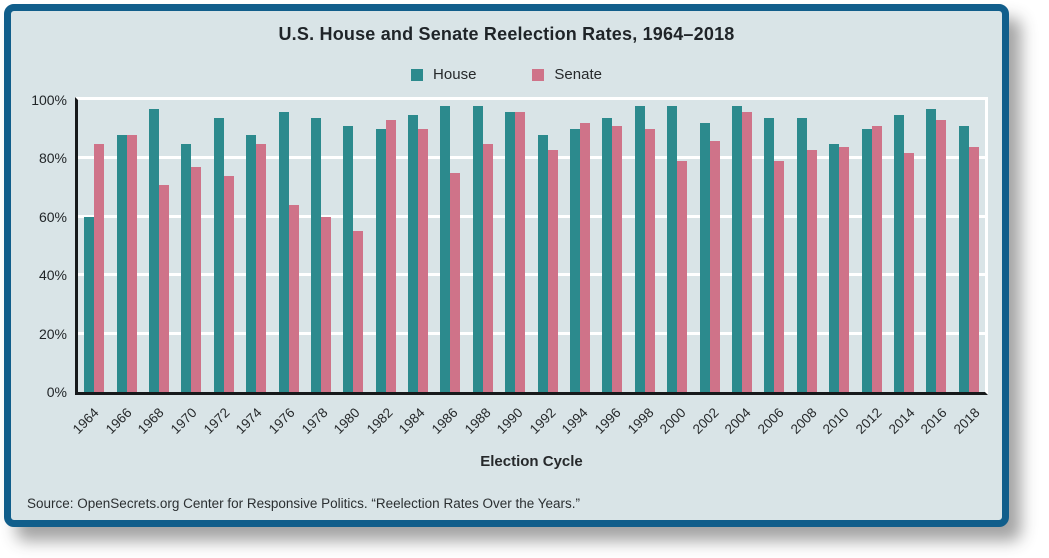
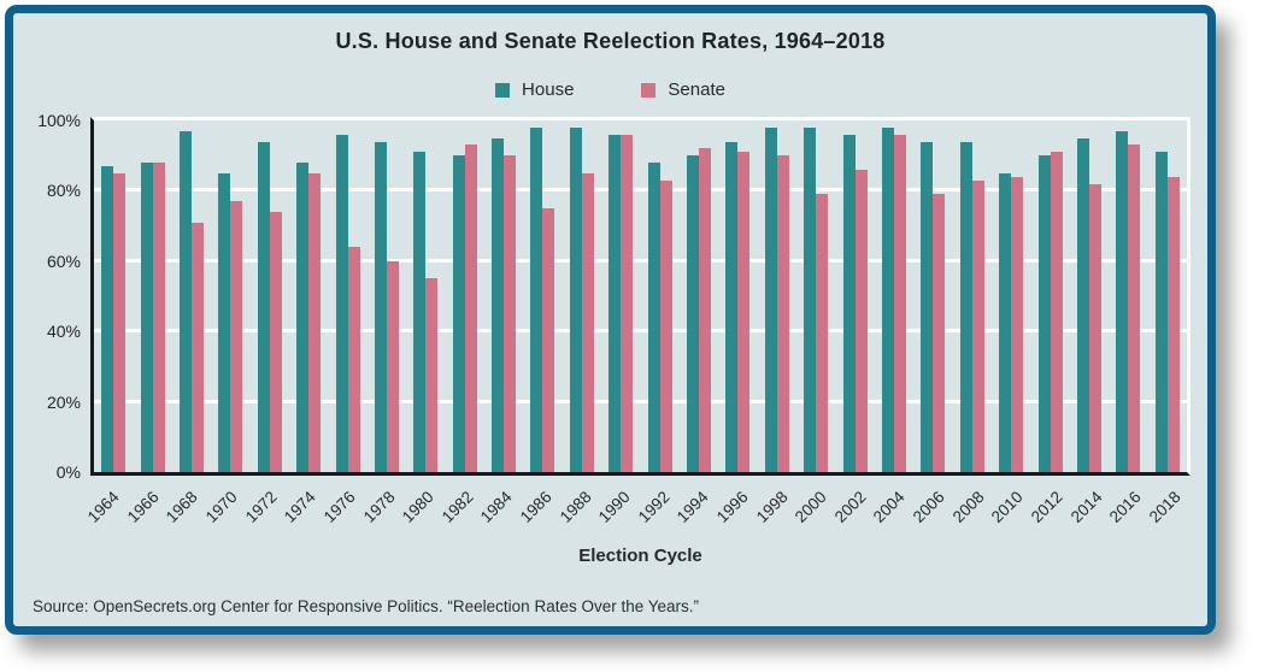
House/1964: 60% -> 87%
House/2002: 92% -> 96%
